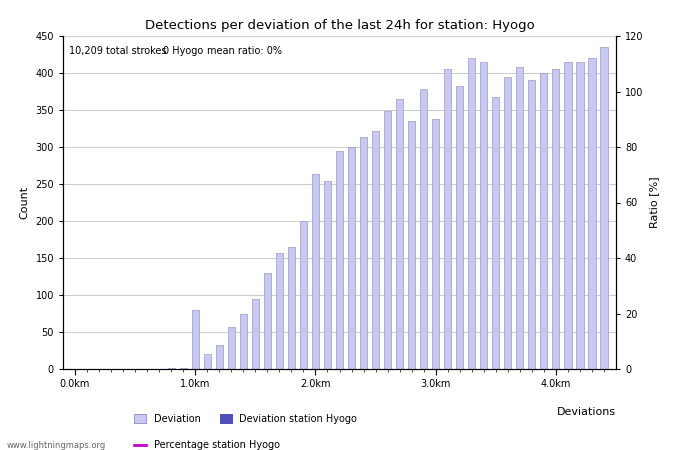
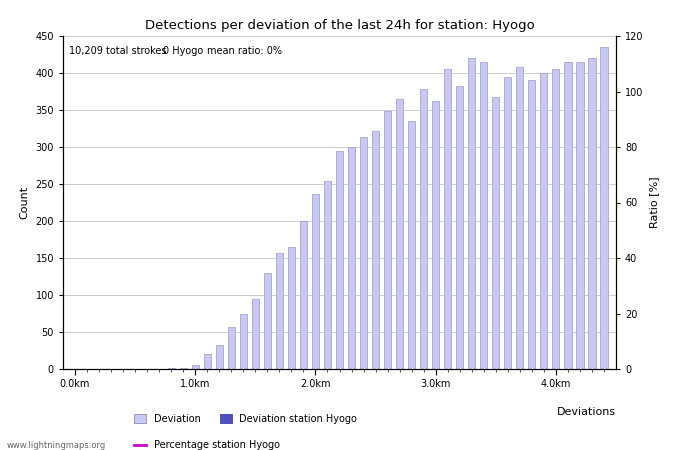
1.0km: 80 -> 5
2.0km: 264 -> 236
3.0km: 338 -> 362
